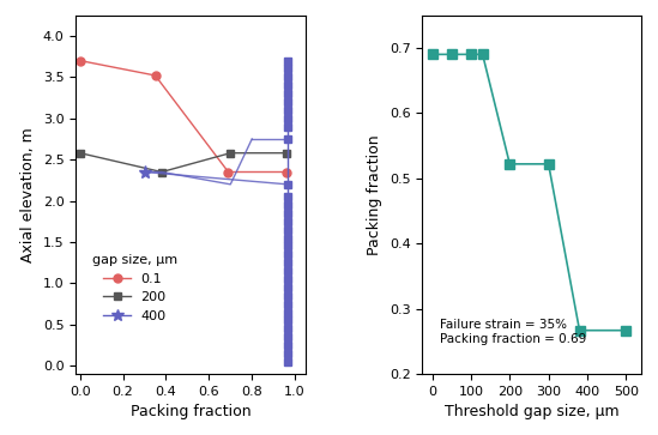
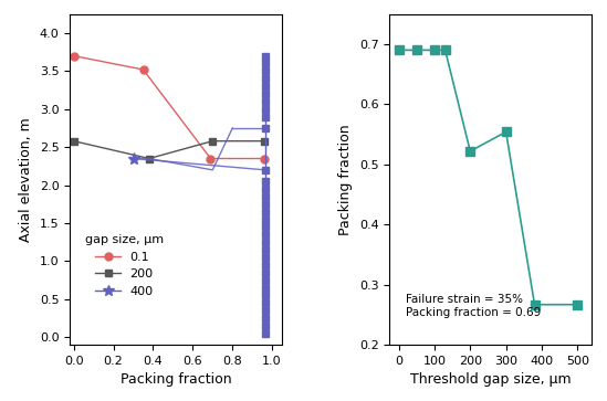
300: 0.522 -> 0.554
